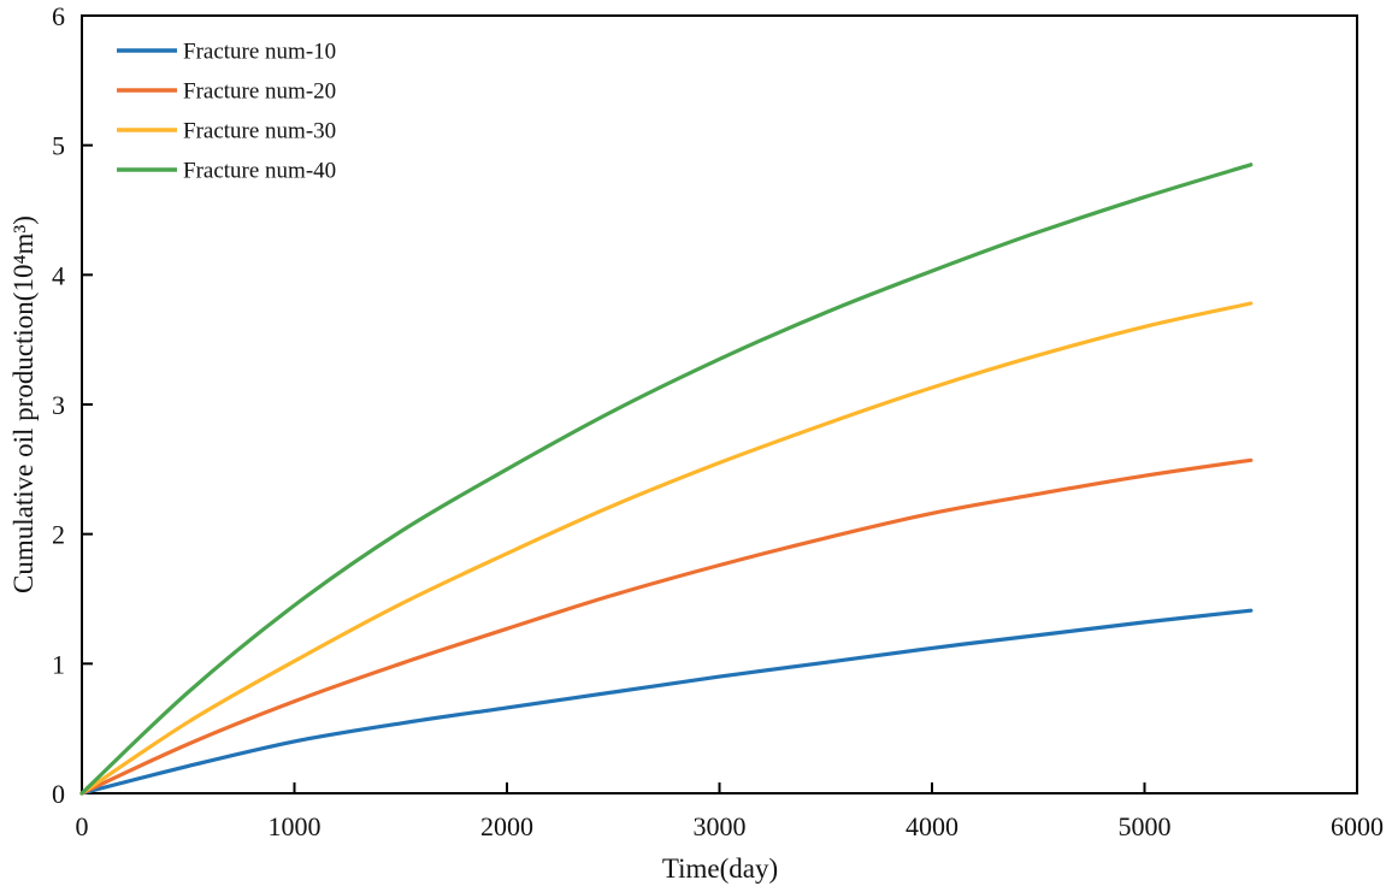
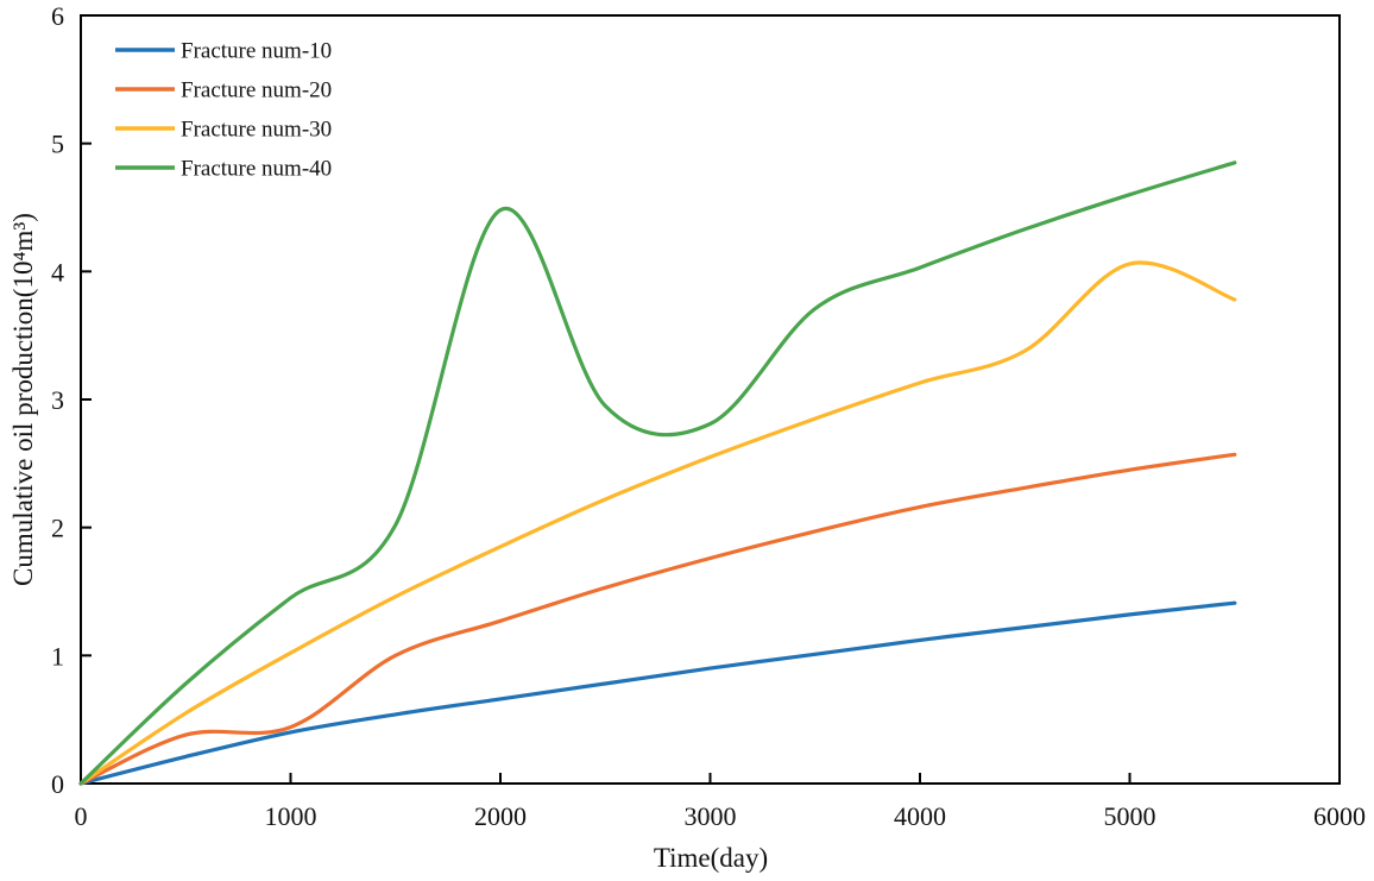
Fracture num-20/1000: 0.71 -> 0.44
Fracture num-40/2000: 2.50 -> 4.48
Fracture num-40/3000: 3.35 -> 2.81
Fracture num-30/5000: 3.60 -> 4.06
